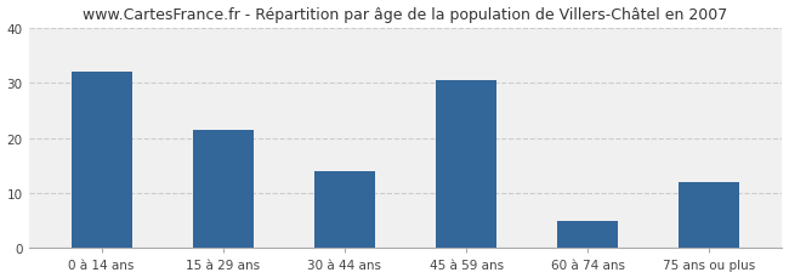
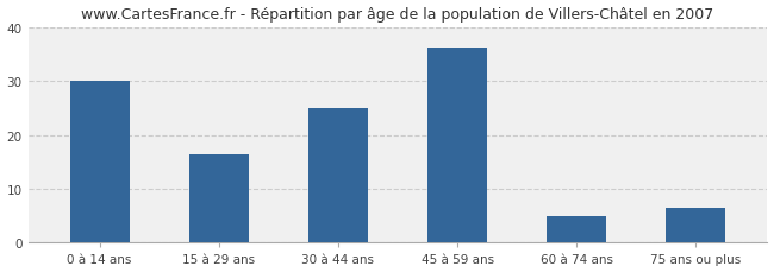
0 à 14 ans: 32.0 -> 30.0
15 à 29 ans: 21.5 -> 16.3
30 à 44 ans: 14.0 -> 25.0
45 à 59 ans: 30.5 -> 36.3
75 ans ou plus: 12.0 -> 6.5
